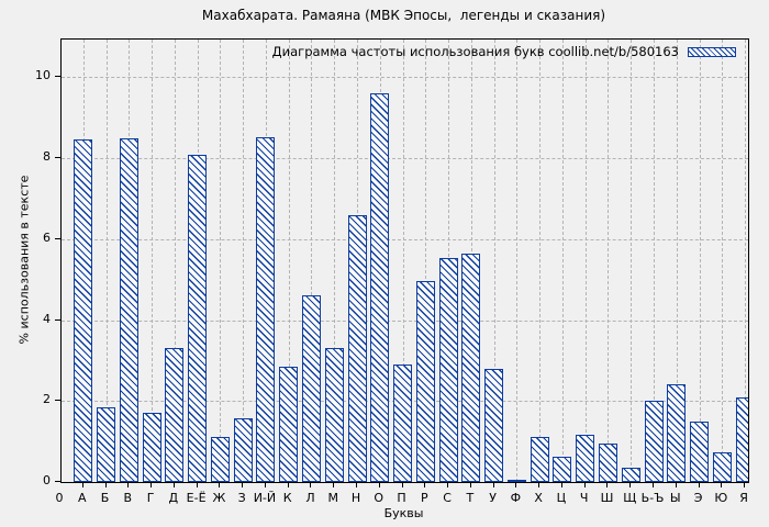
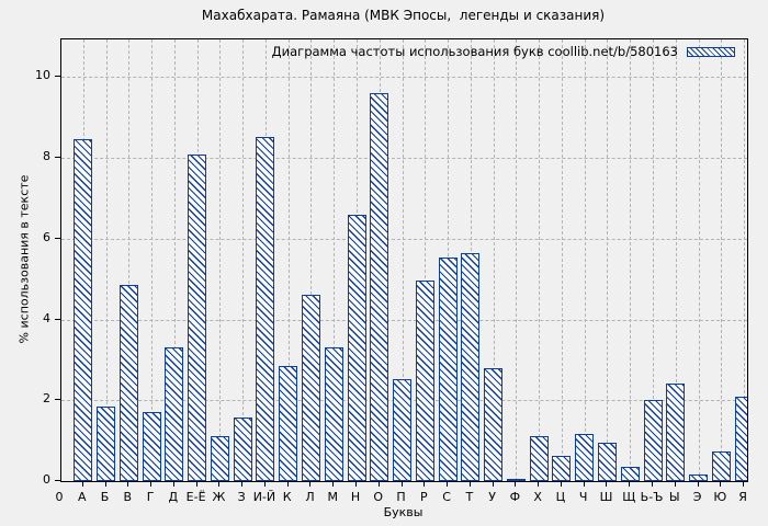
В: 8.5 -> 4.8
П: 2.9 -> 2.5
Э: 1.5 -> 0.1
